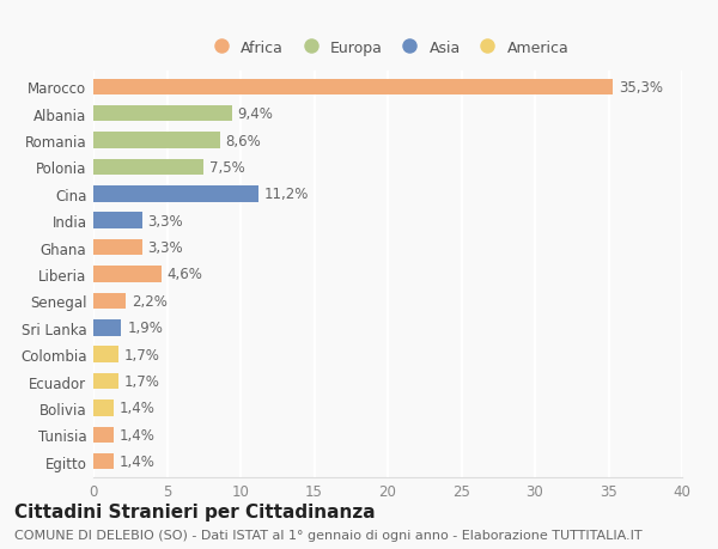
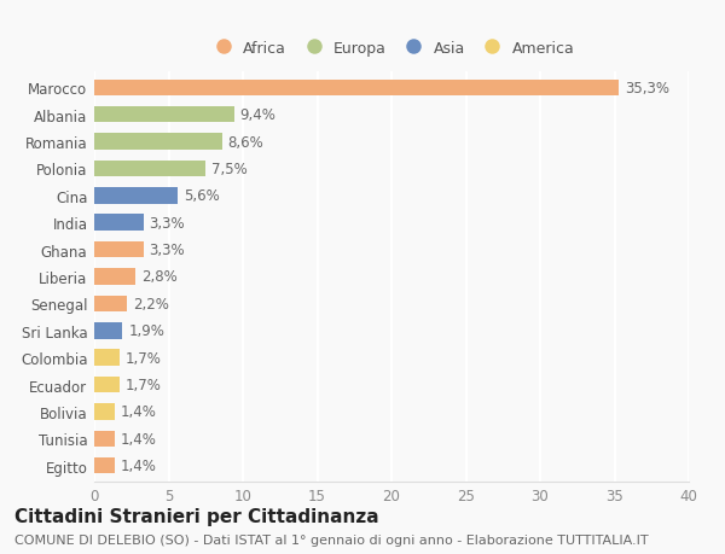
Cina: 11,2% -> 5,6%
Liberia: 4,6% -> 2,8%
